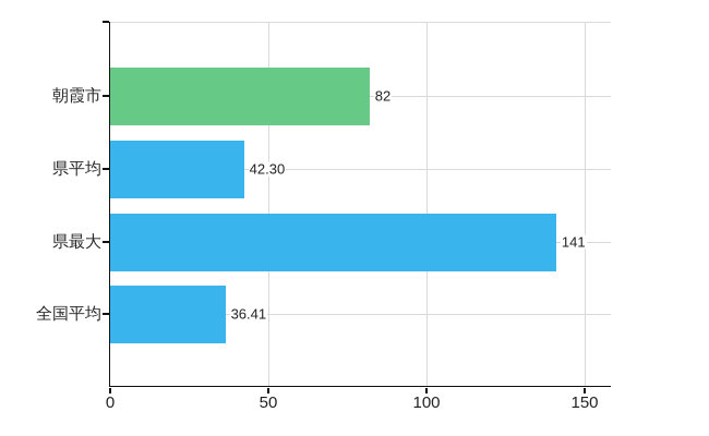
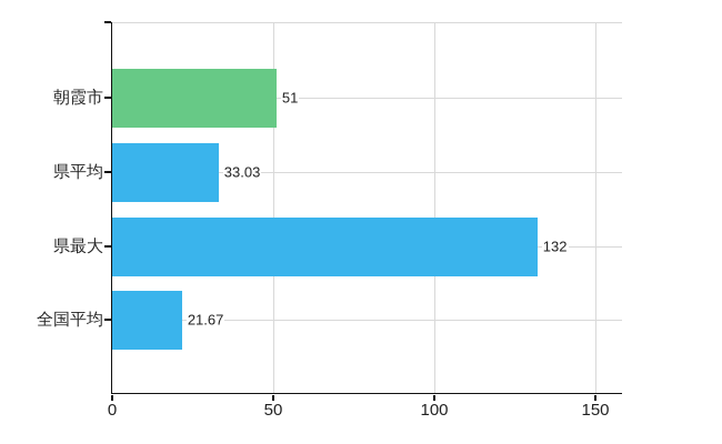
朝霞市: 82 -> 51
県平均: 42.30 -> 33.03
県最大: 141 -> 132
全国平均: 36.41 -> 21.67
